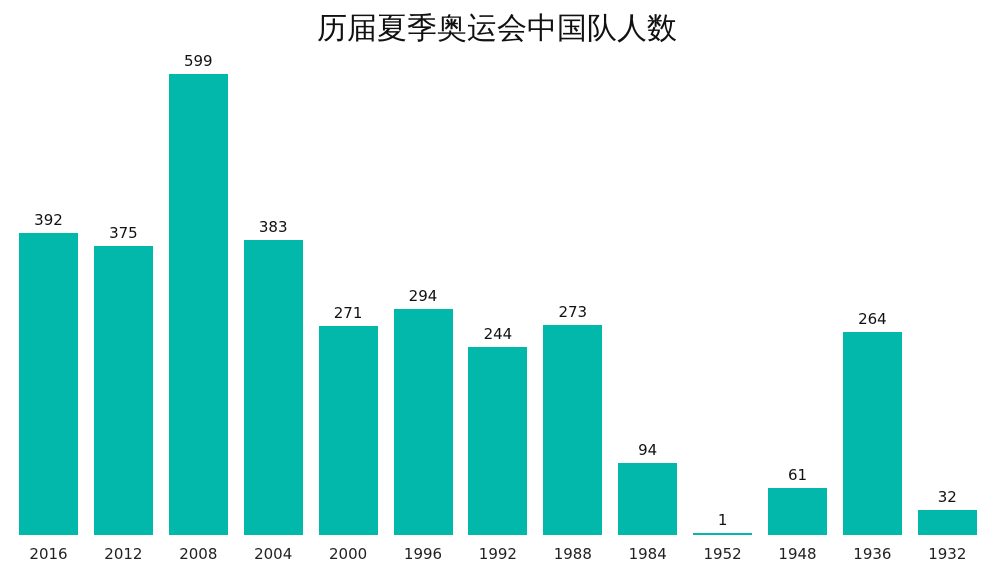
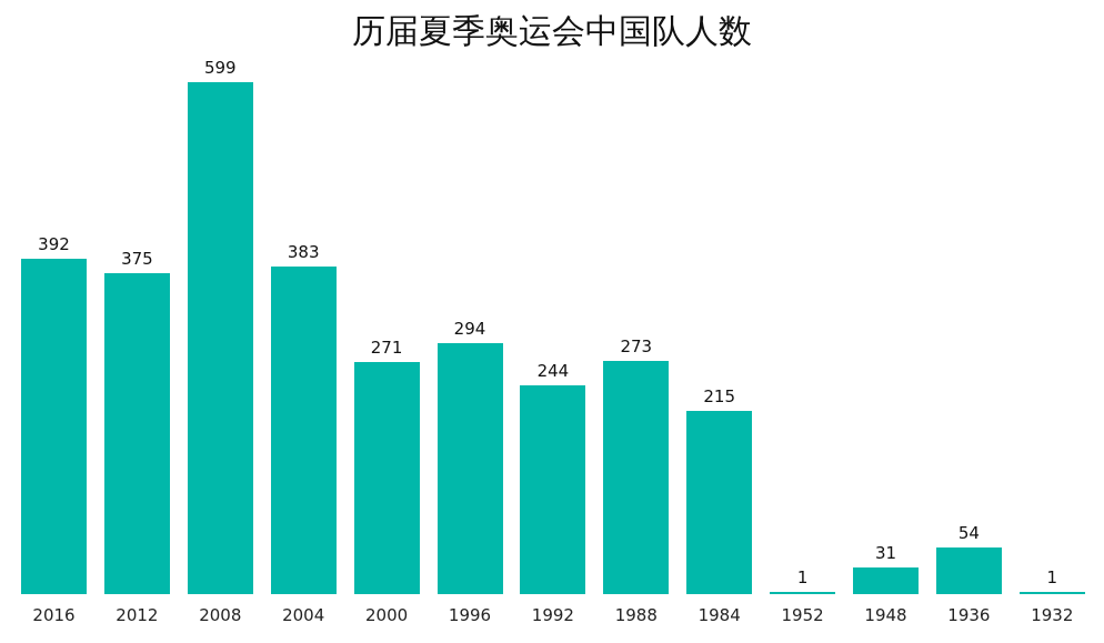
1984: 94 -> 215
1948: 61 -> 31
1936: 264 -> 54
1932: 32 -> 1
